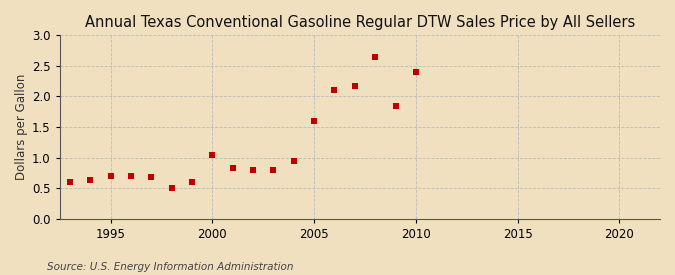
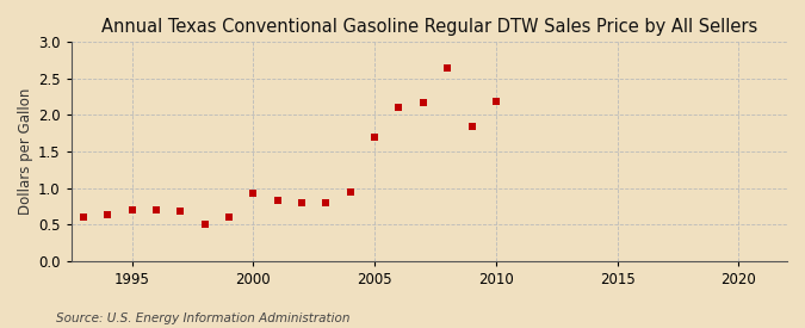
2000: 1.04 -> 0.93
2005: 1.60 -> 1.70
2010: 2.40 -> 2.18
